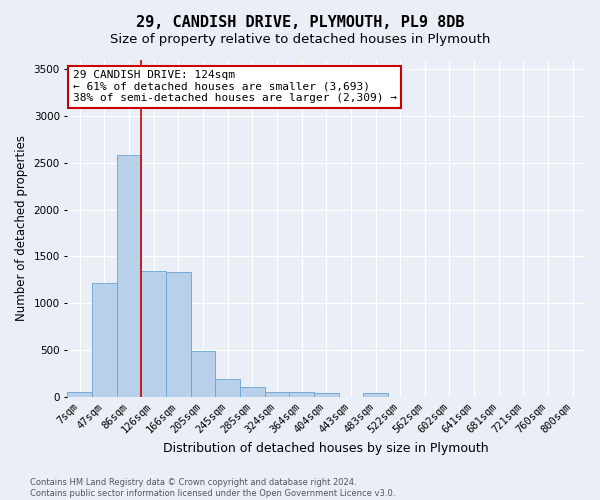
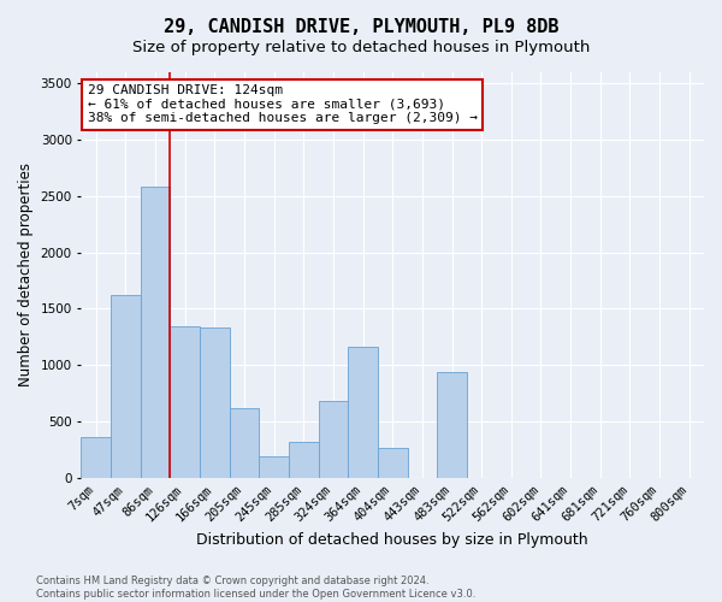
7sqm: 50 -> 360
47sqm: 1220 -> 1620
205sqm: 490 -> 620
285sqm: 100 -> 320
324sqm: 50 -> 680
364sqm: 50 -> 1160
404sqm: 40 -> 260
483sqm: 40 -> 940
